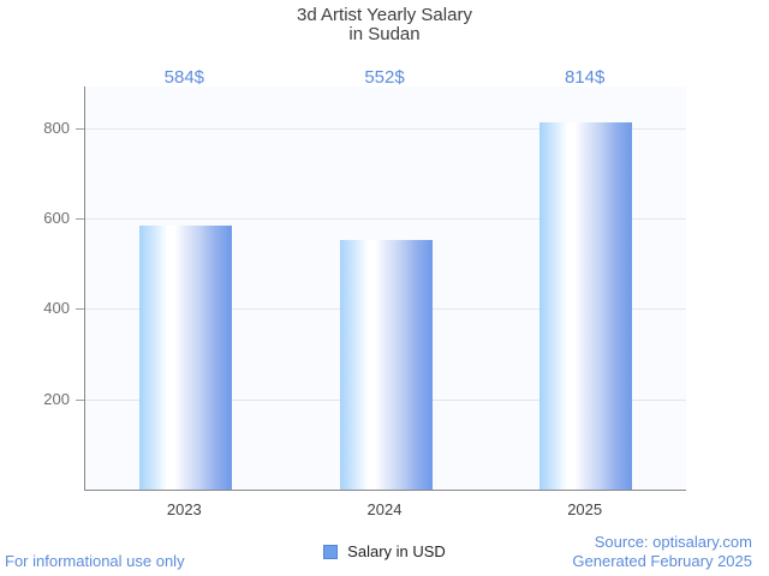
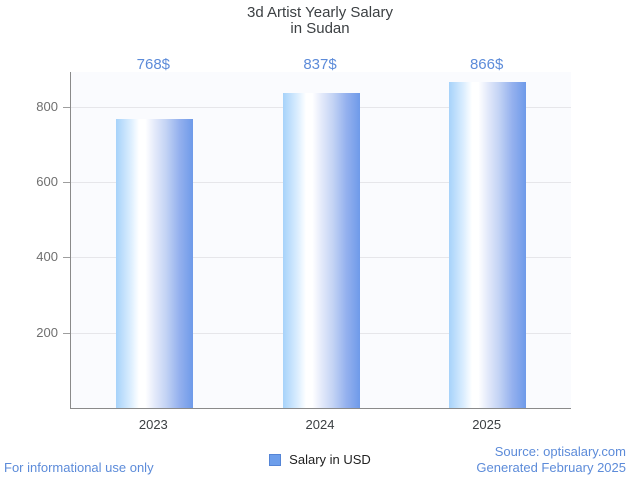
2023: 584 -> 768
2024: 552 -> 837
2025: 814 -> 866
